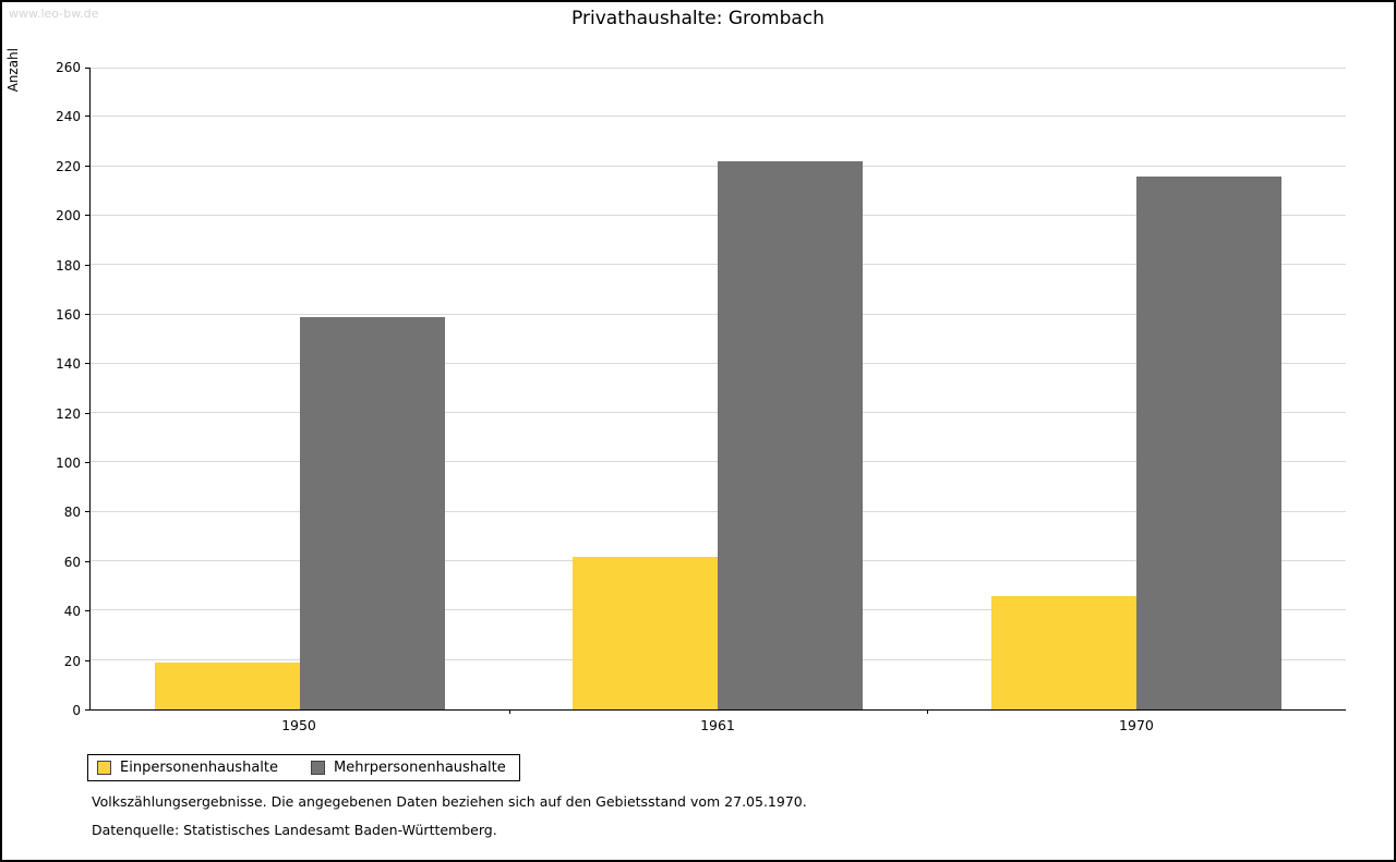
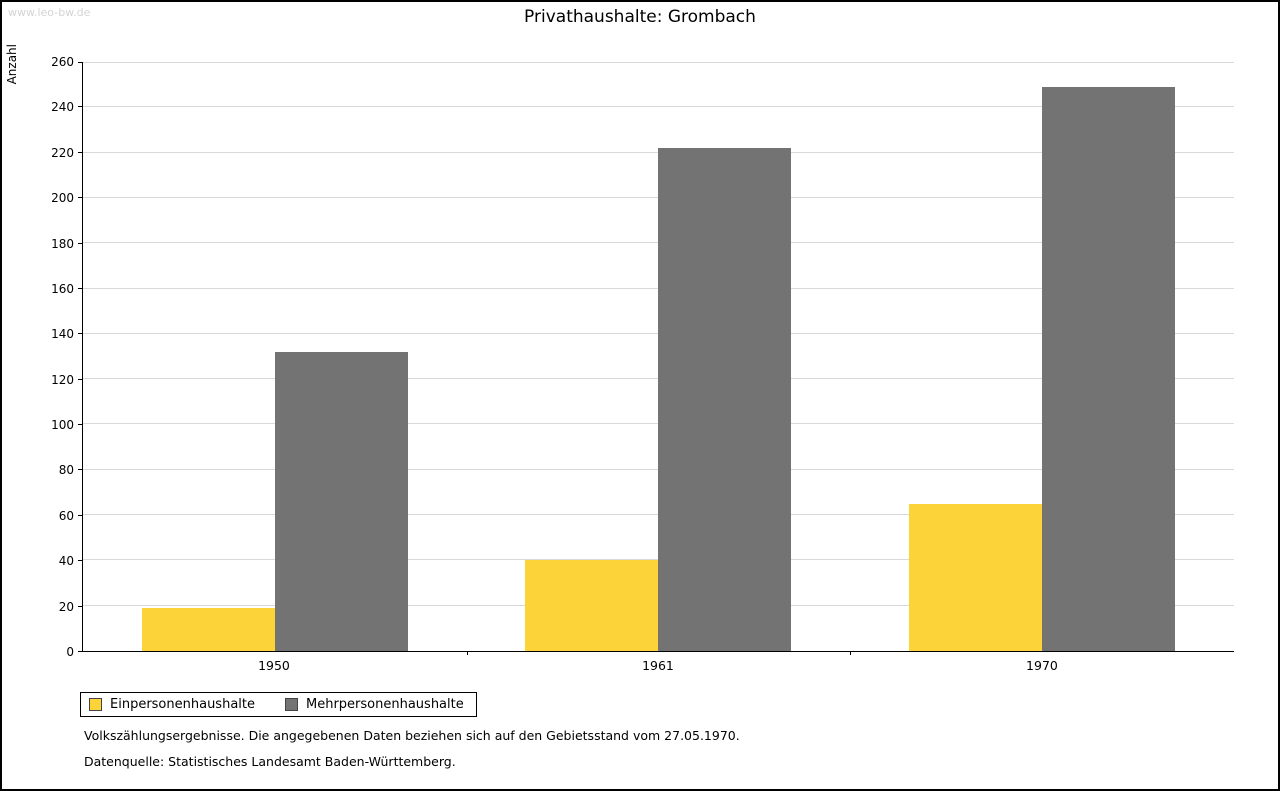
Mehrpersonenhaushalte/1950: 159 -> 132
Einpersonenhaushalte/1961: 62 -> 40
Einpersonenhaushalte/1970: 46 -> 65
Mehrpersonenhaushalte/1970: 216 -> 249
